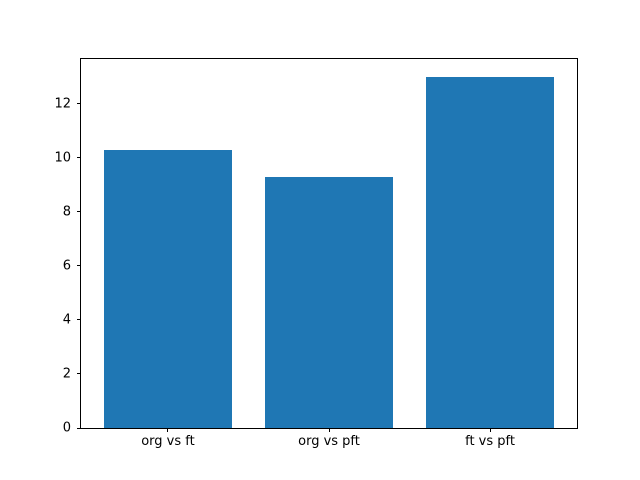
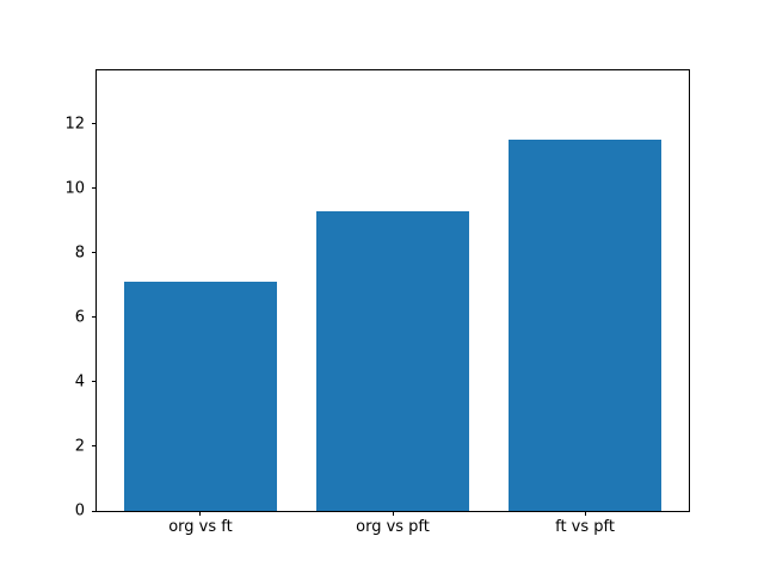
org vs ft: 10.3 -> 7.1
ft vs pft: 13.0 -> 11.5
